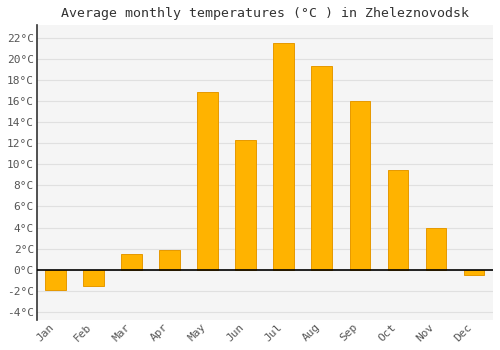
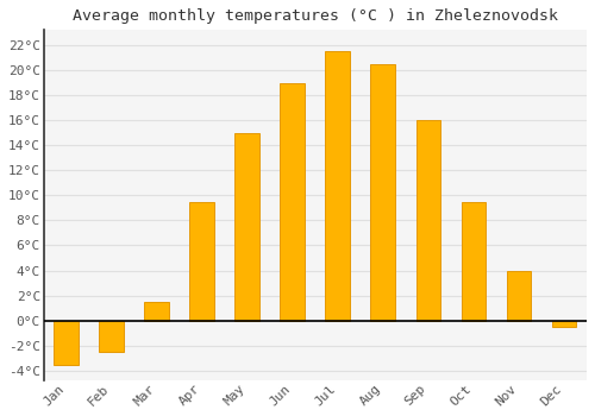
Jan: -1.9°C -> -3.5°C
Feb: -1.5°C -> -2.5°C
Apr: 1.9°C -> 9.5°C
May: 16.9°C -> 15.0°C
Jun: 12.3°C -> 19.0°C
Aug: 19.3°C -> 20.5°C
